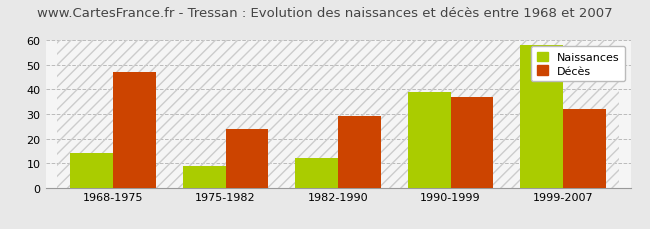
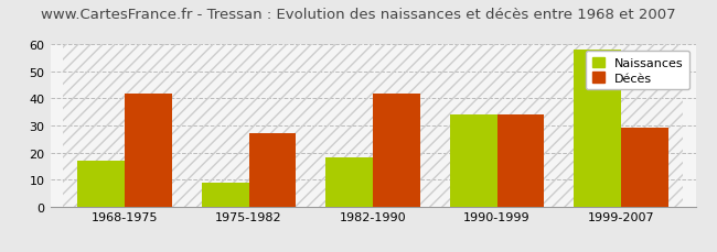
Naissances/1968-1975: 14 -> 17
Décès/1968-1975: 47 -> 42
Décès/1975-1982: 24 -> 27
Naissances/1982-1990: 12 -> 18
Décès/1982-1990: 29 -> 42
Naissances/1990-1999: 39 -> 34
Décès/1990-1999: 37 -> 34
Décès/1999-2007: 32 -> 29
